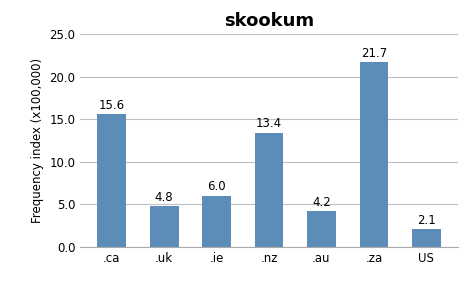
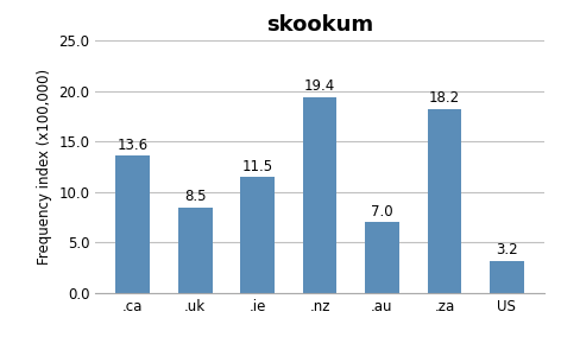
.ca: 15.6 -> 13.6
.uk: 4.8 -> 8.5
.ie: 6.0 -> 11.5
.nz: 13.4 -> 19.4
.au: 4.2 -> 7.0
.za: 21.7 -> 18.2
US: 2.1 -> 3.2
